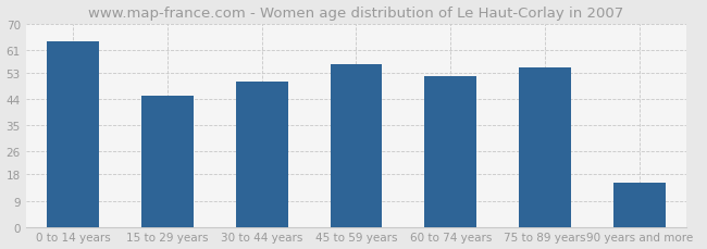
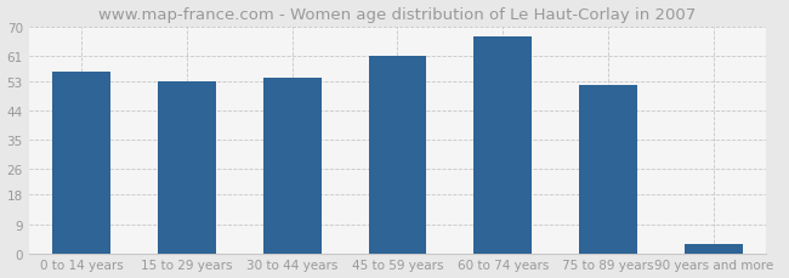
0 to 14 years: 64 -> 56
15 to 29 years: 45 -> 53
30 to 44 years: 50 -> 54
45 to 59 years: 56 -> 61
60 to 74 years: 52 -> 67
75 to 89 years: 55 -> 52
90 years and more: 15 -> 3
